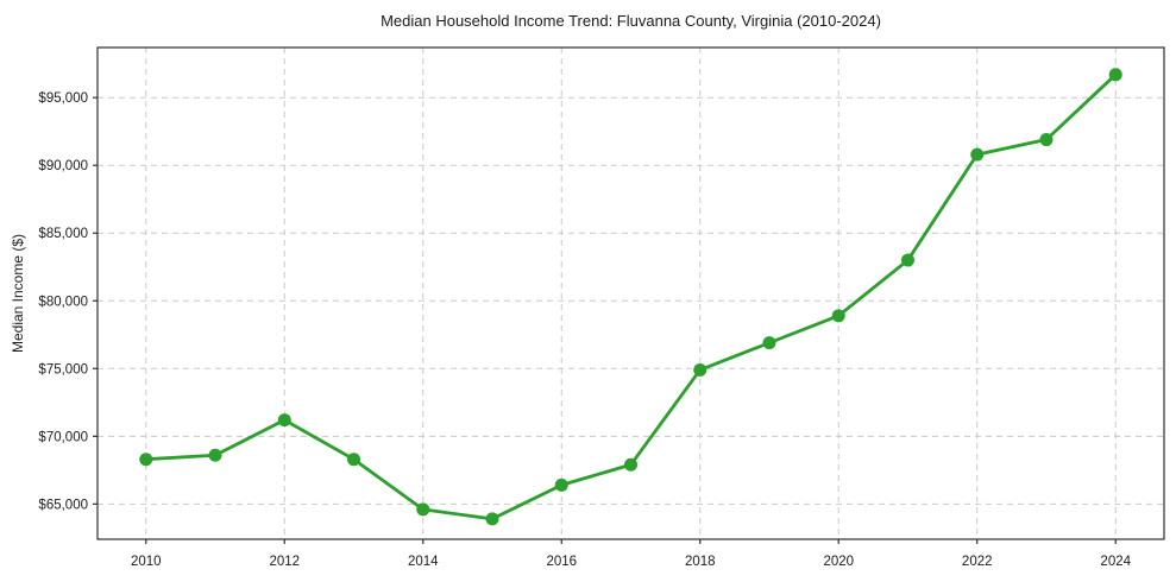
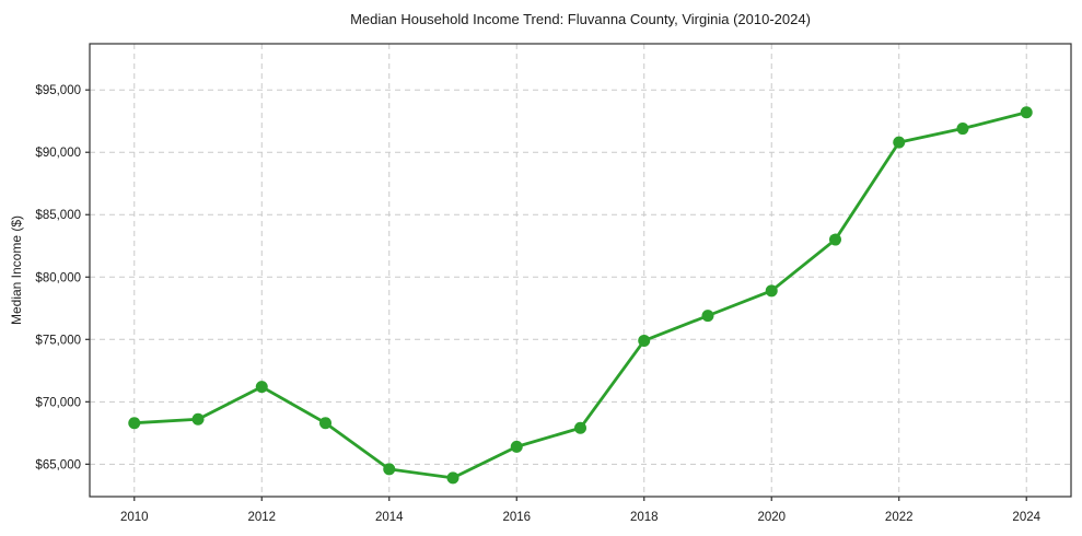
2024: $96700 -> $93200
